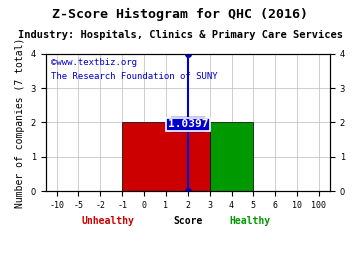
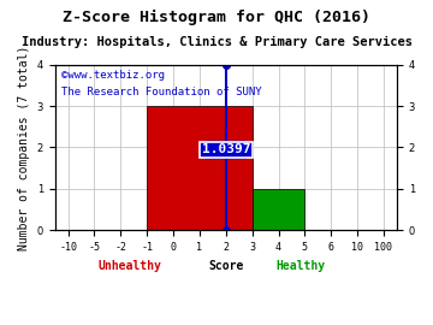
1: 2 -> 3
4: 2 -> 1
